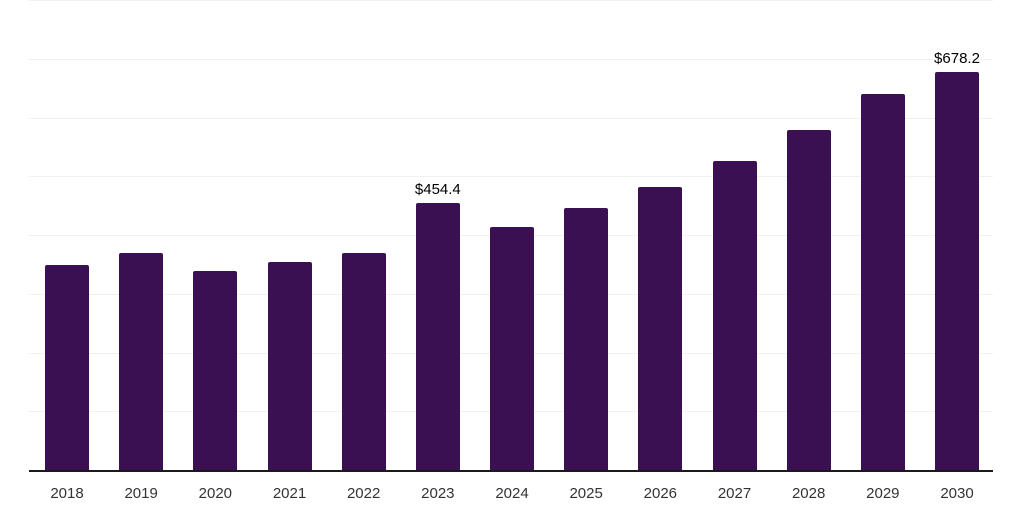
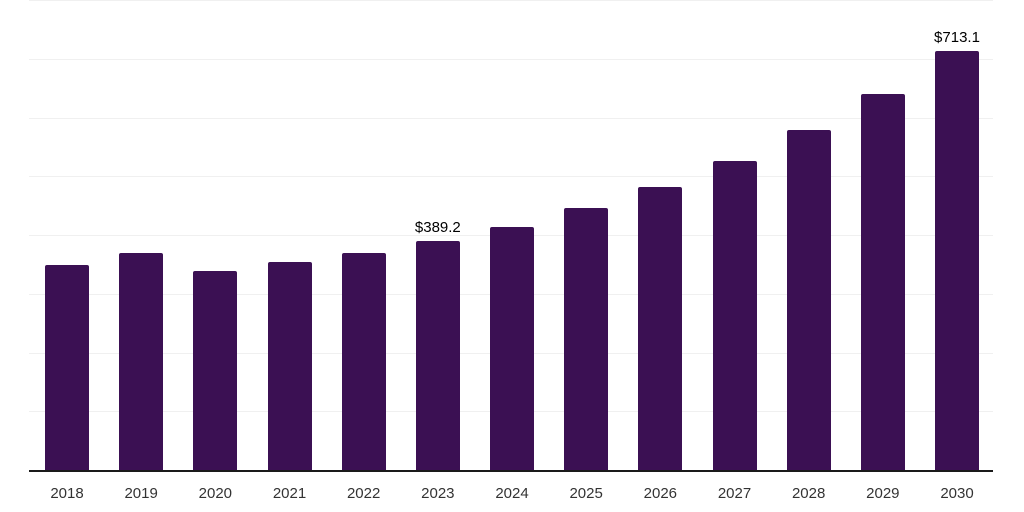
2023: $454.4 -> $389.2
2030: $678.2 -> $713.1
